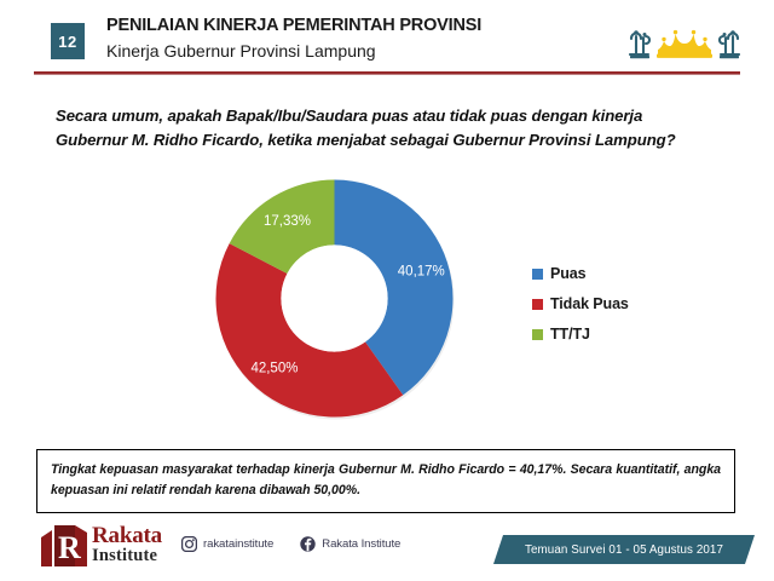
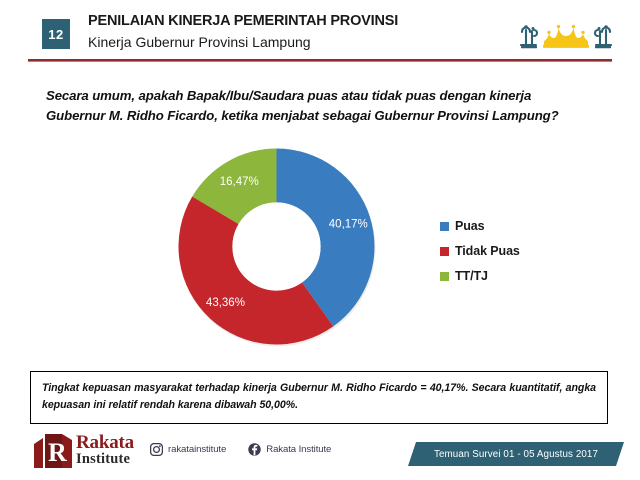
Tidak Puas: 42,50% -> 43,36%
TT/TJ: 17,33% -> 16,47%
